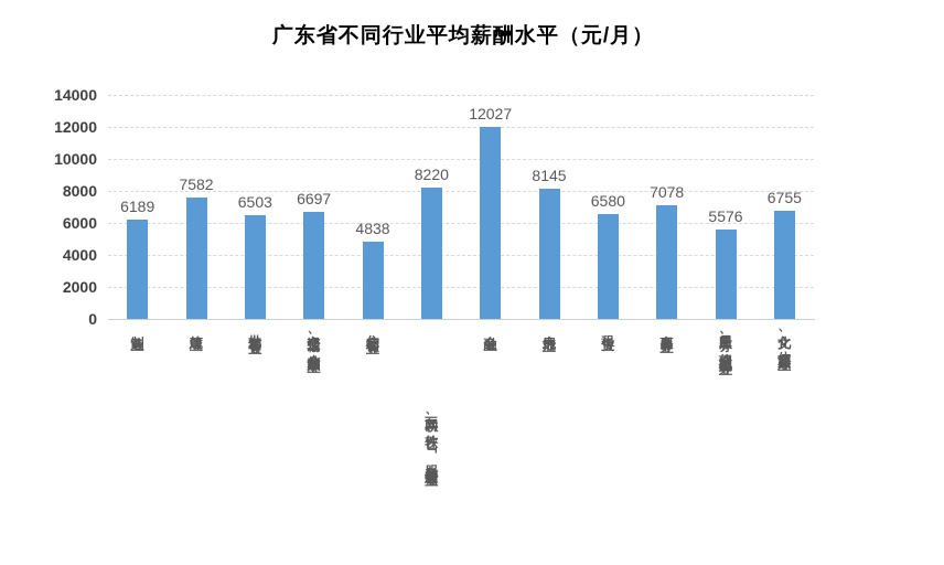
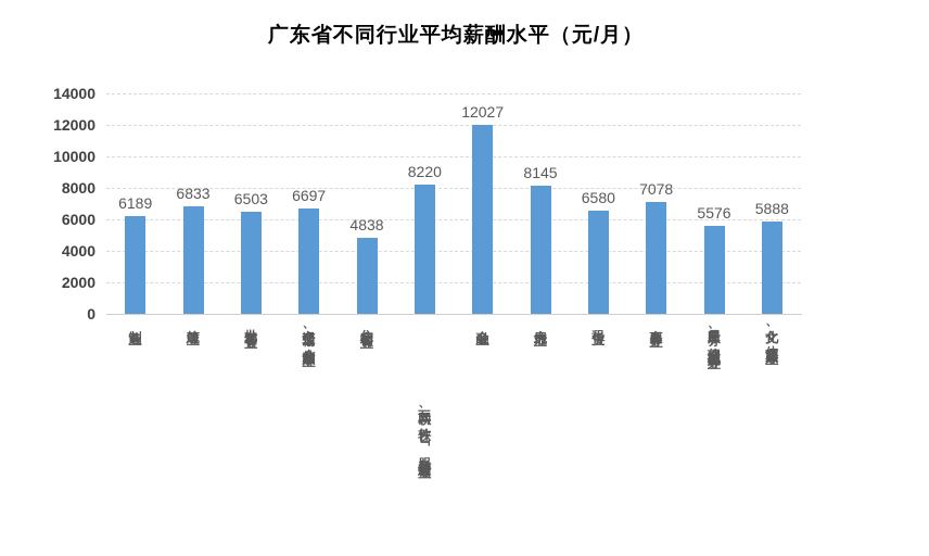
建筑业: 7582 -> 6833
文化、体育和娱乐业: 6755 -> 5888
